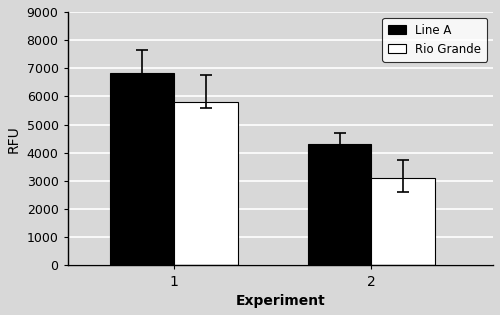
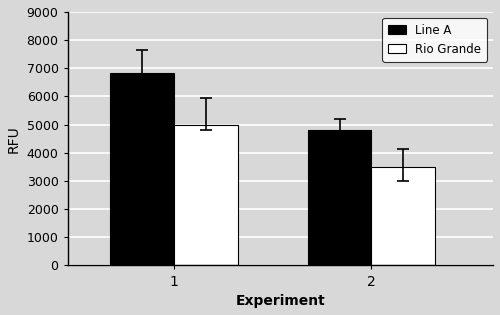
Rio Grande/1: 5800 -> 5000
Line A/2: 4300 -> 4800
Rio Grande/2: 3100 -> 3500
